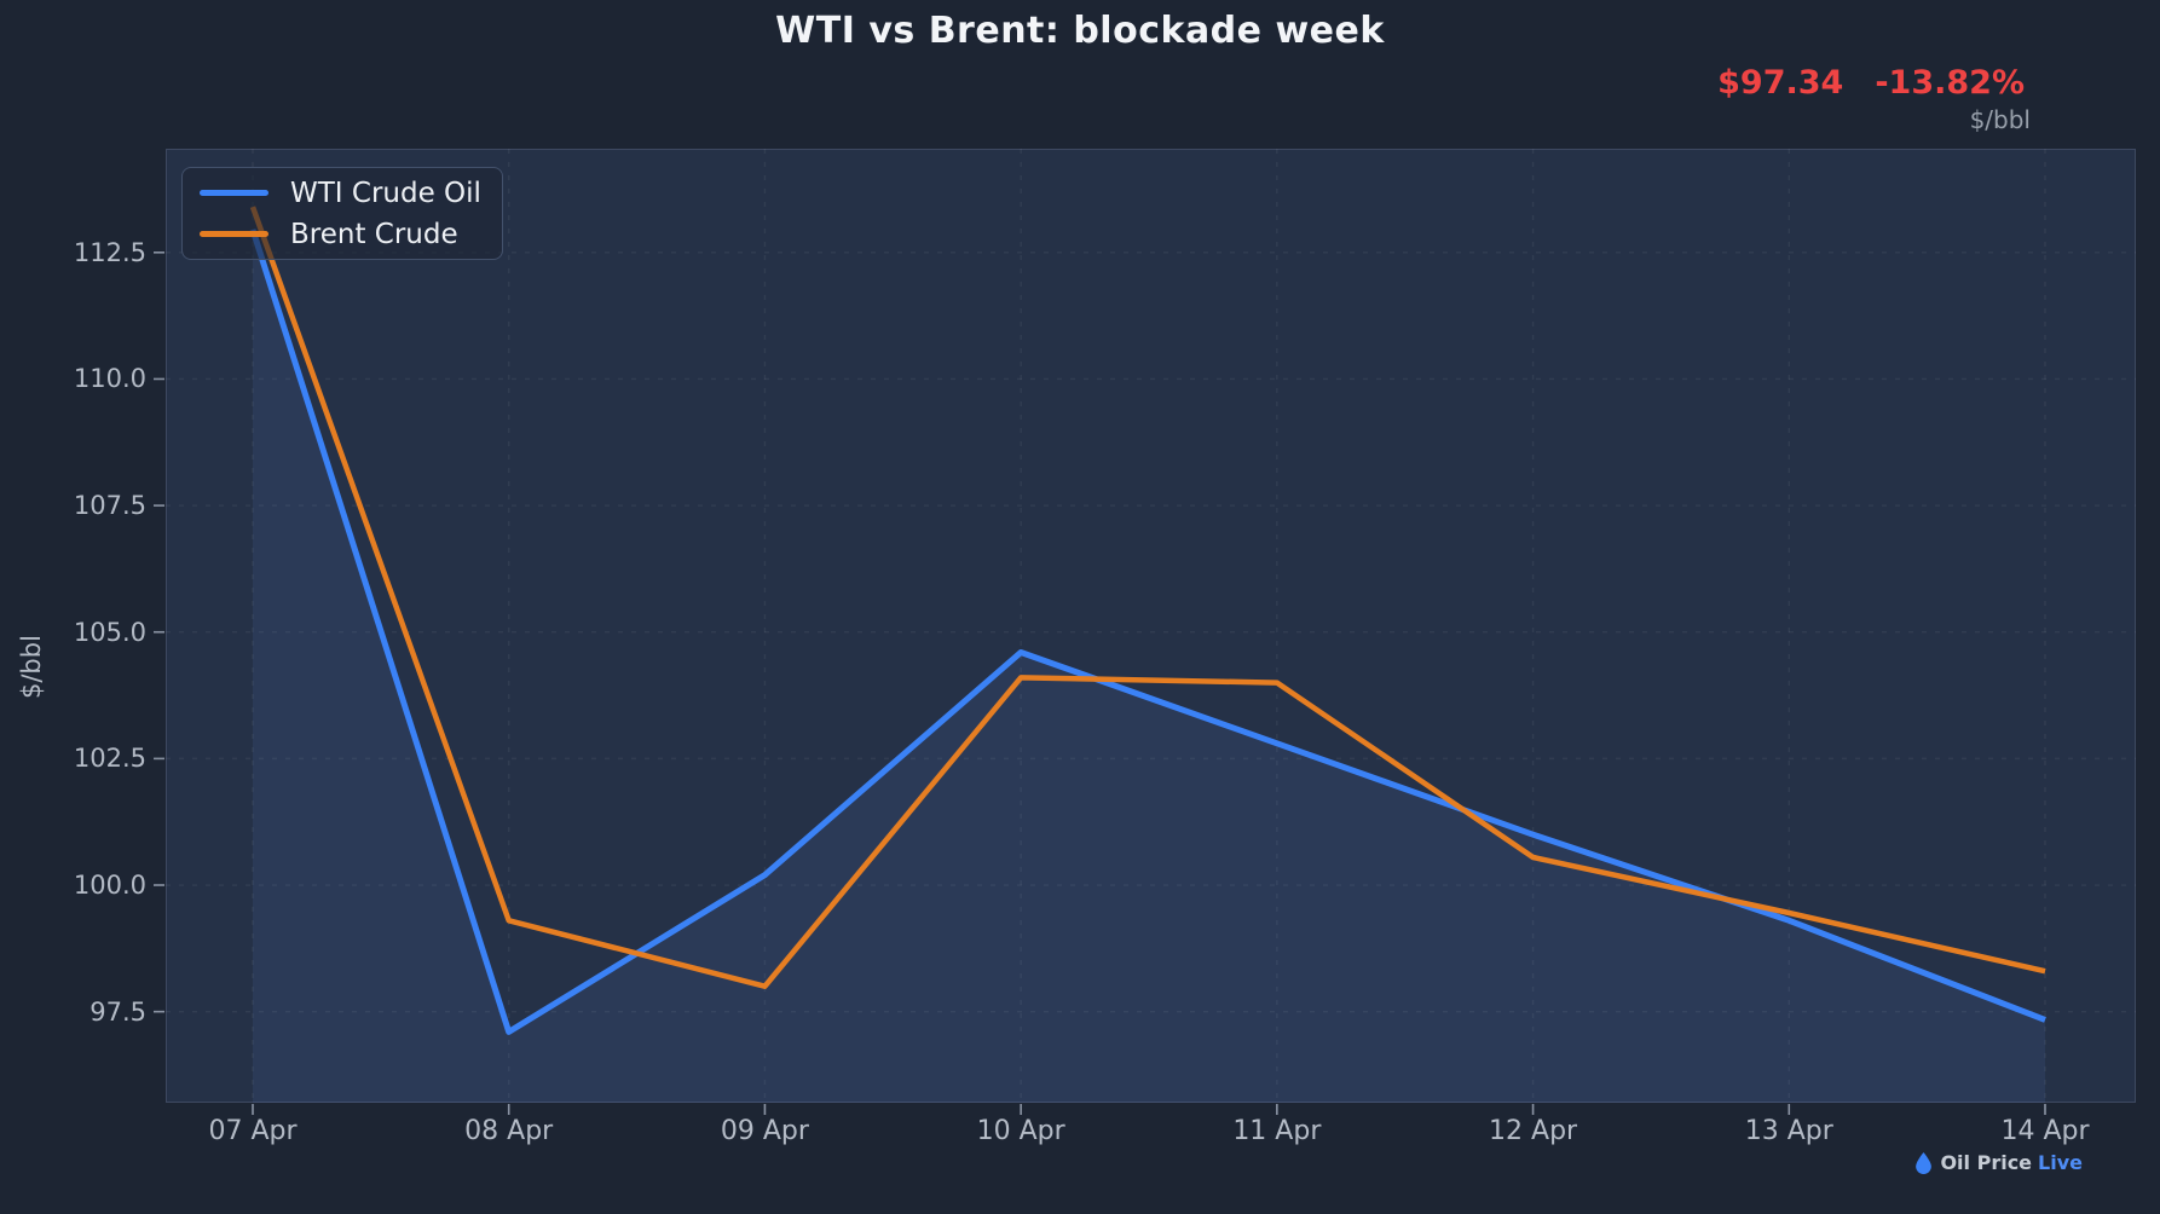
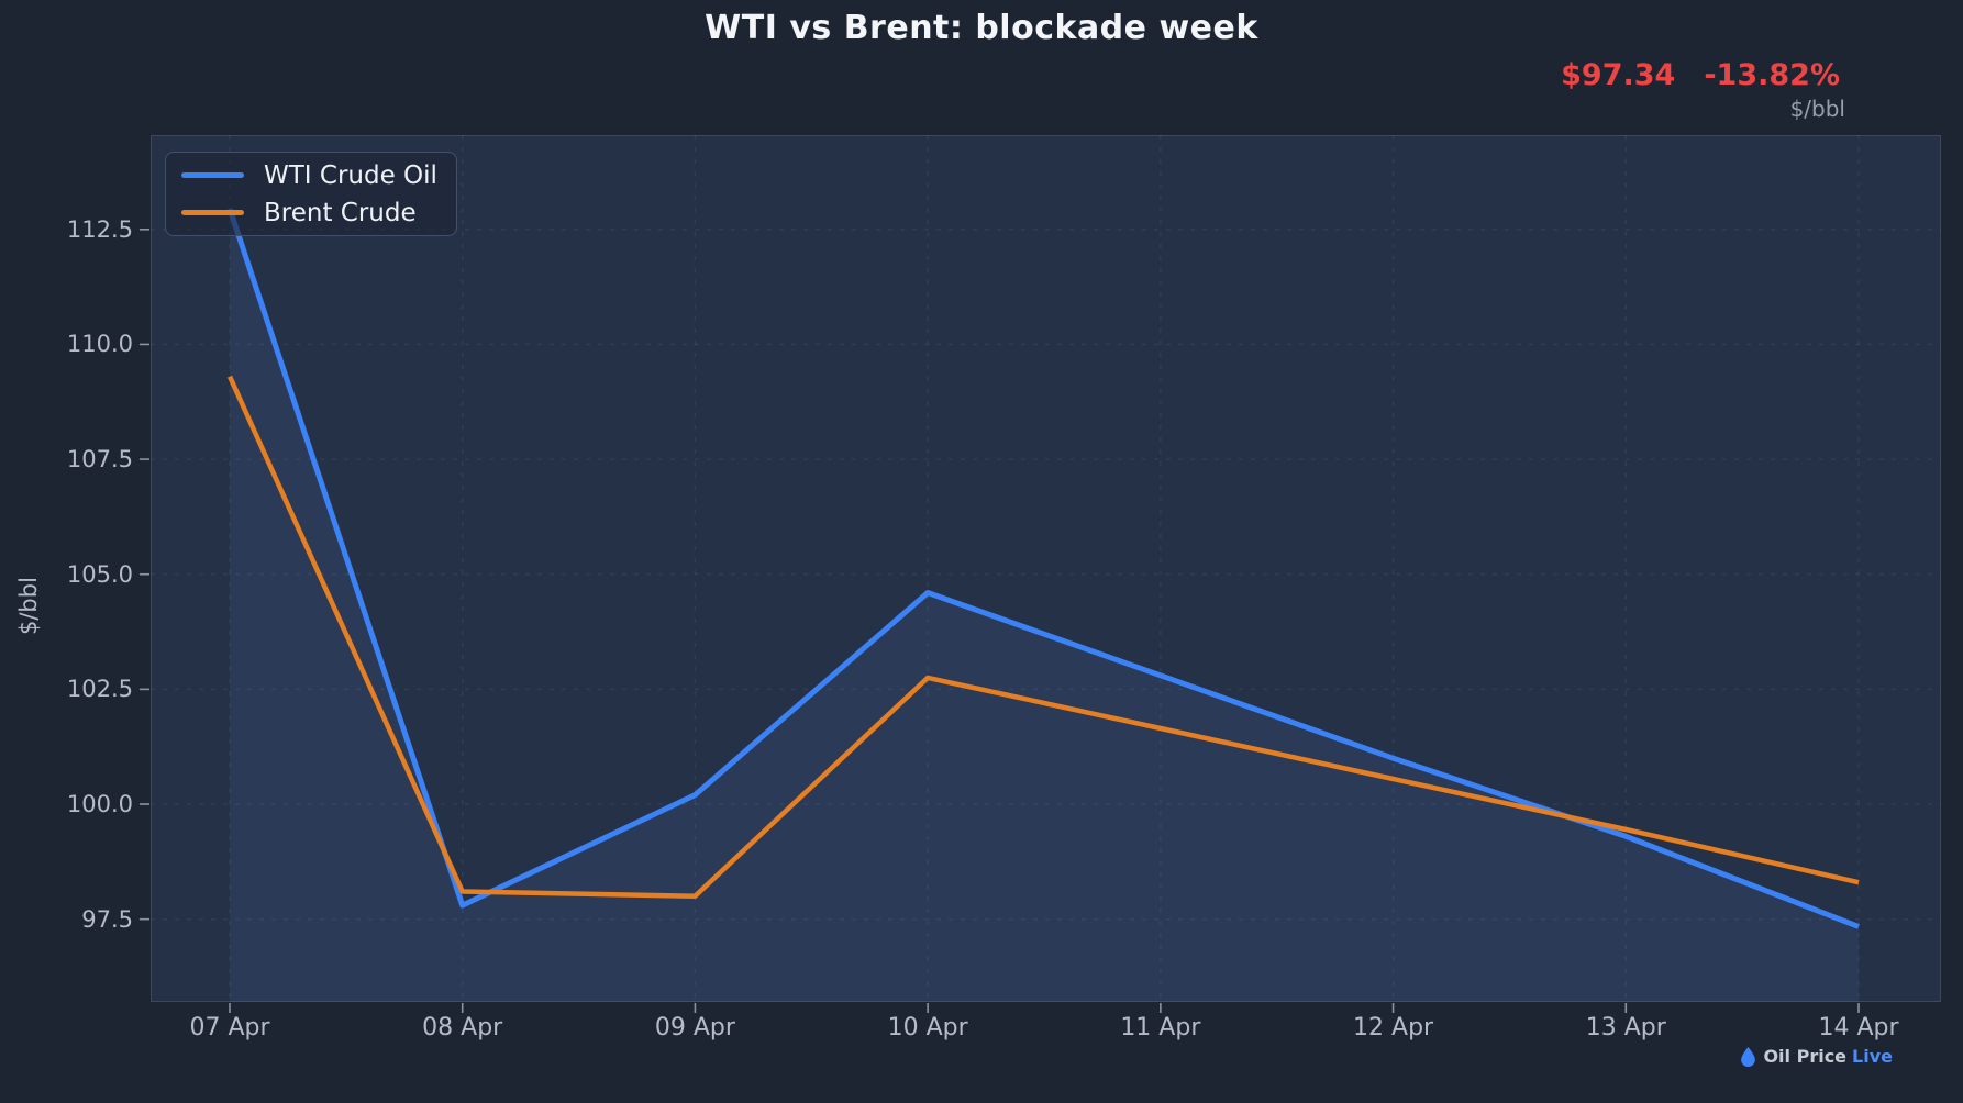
Brent Crude/07 Apr: 113.4 -> 109.3
WTI Crude Oil/08 Apr: 97.1 -> 97.8
Brent Crude/08 Apr: 99.3 -> 98.1
Brent Crude/10 Apr: 104.1 -> 102.8
Brent Crude/11 Apr: 104.0 -> 101.7
